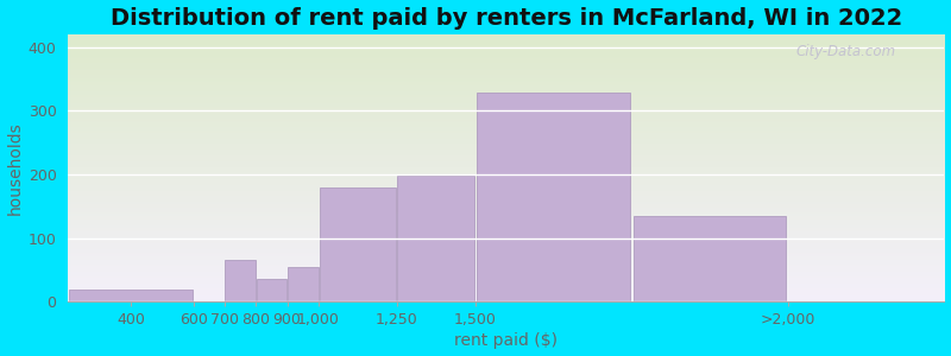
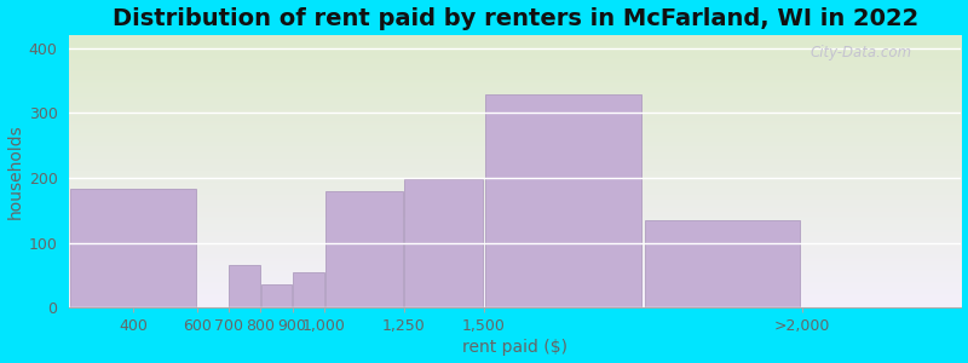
400: 20 -> 184
